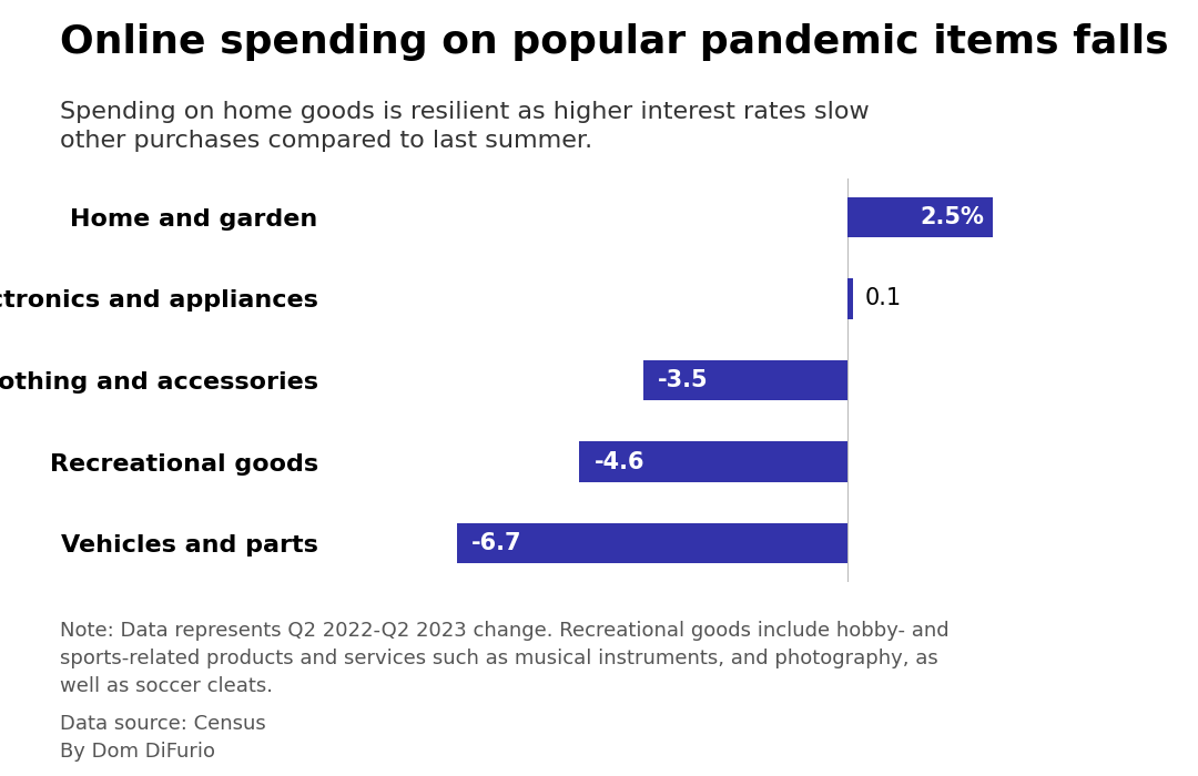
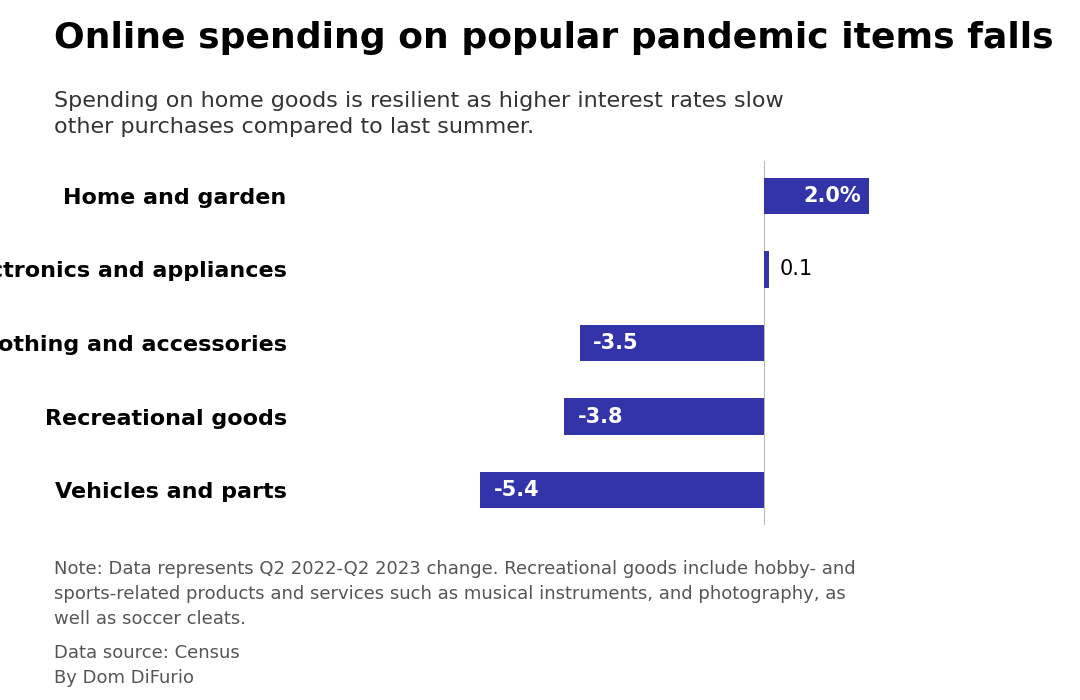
Home and garden: 2.5% -> 2.0%
Recreational goods: -4.6 -> -3.8
Vehicles and parts: -6.7 -> -5.4
